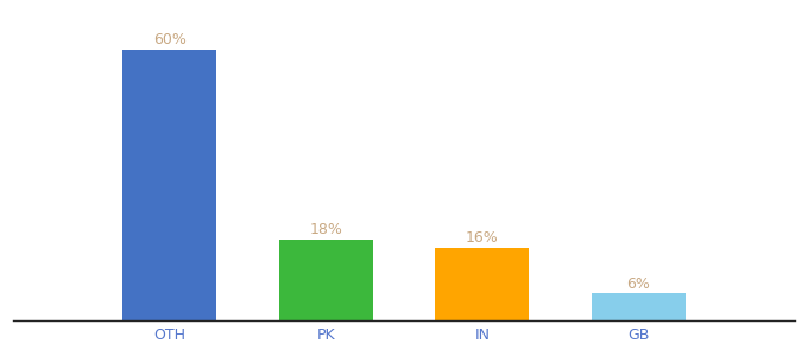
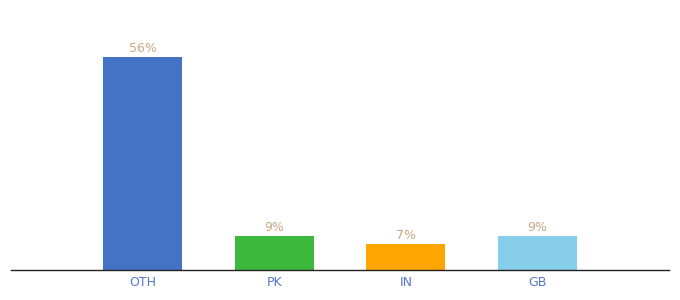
OTH: 60% -> 56%
PK: 18% -> 9%
IN: 16% -> 7%
GB: 6% -> 9%
